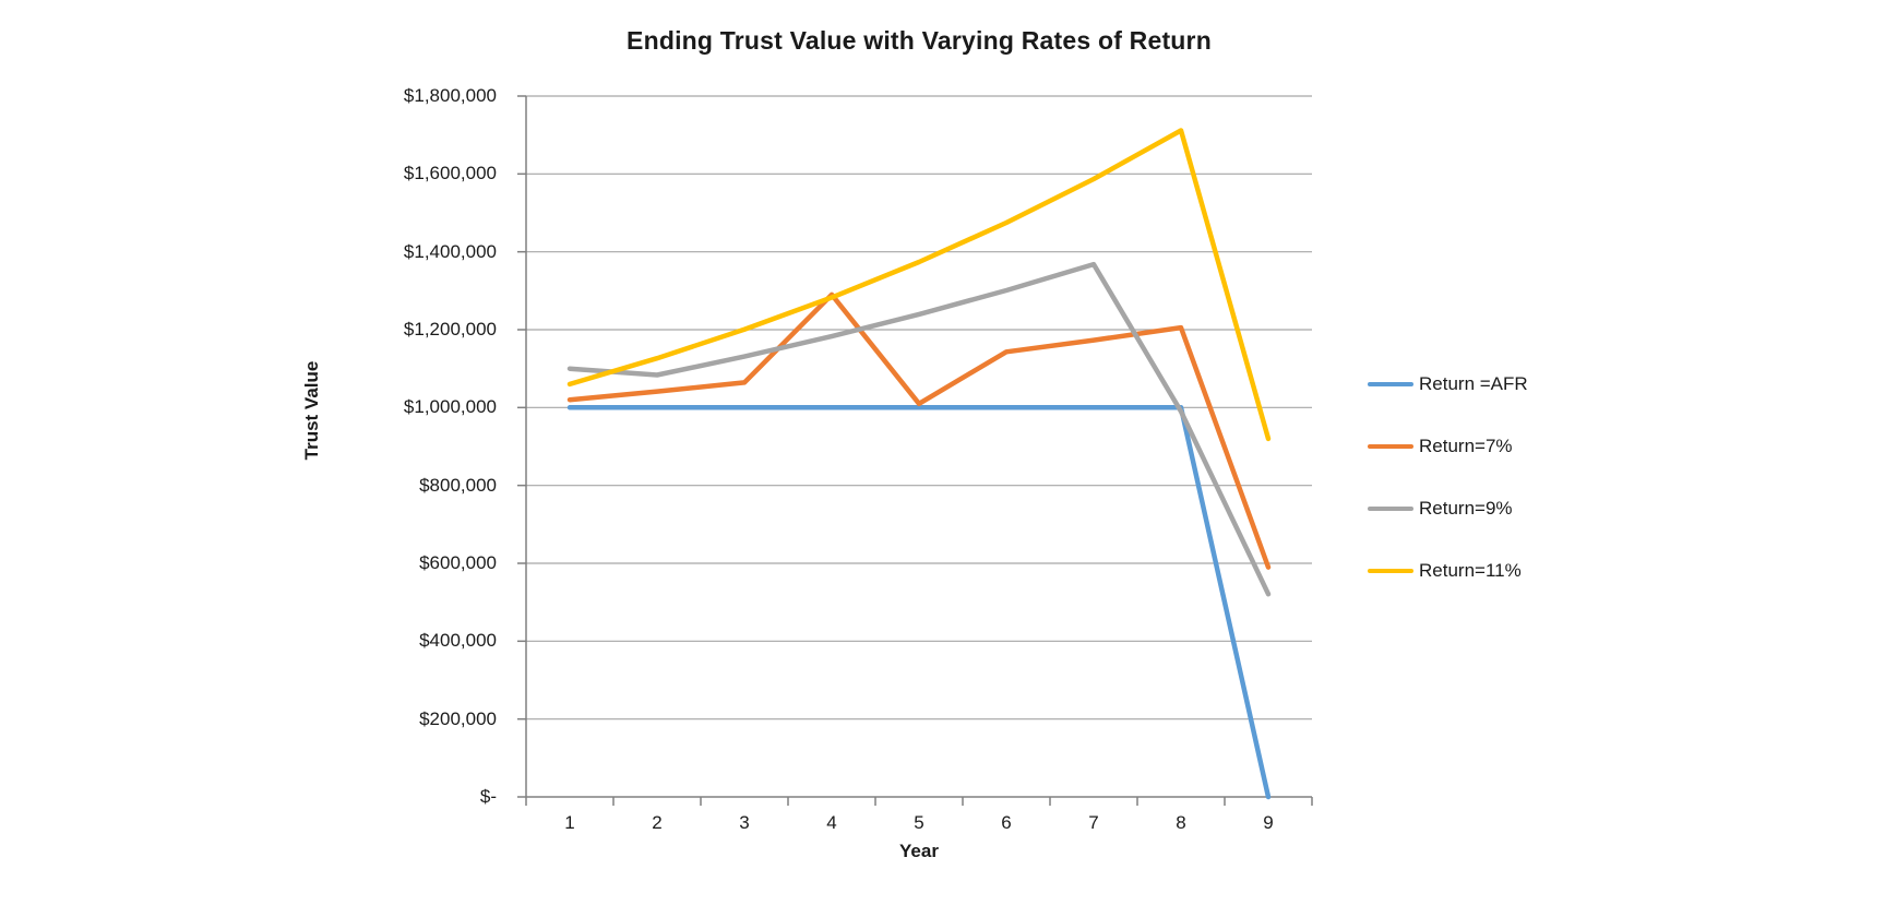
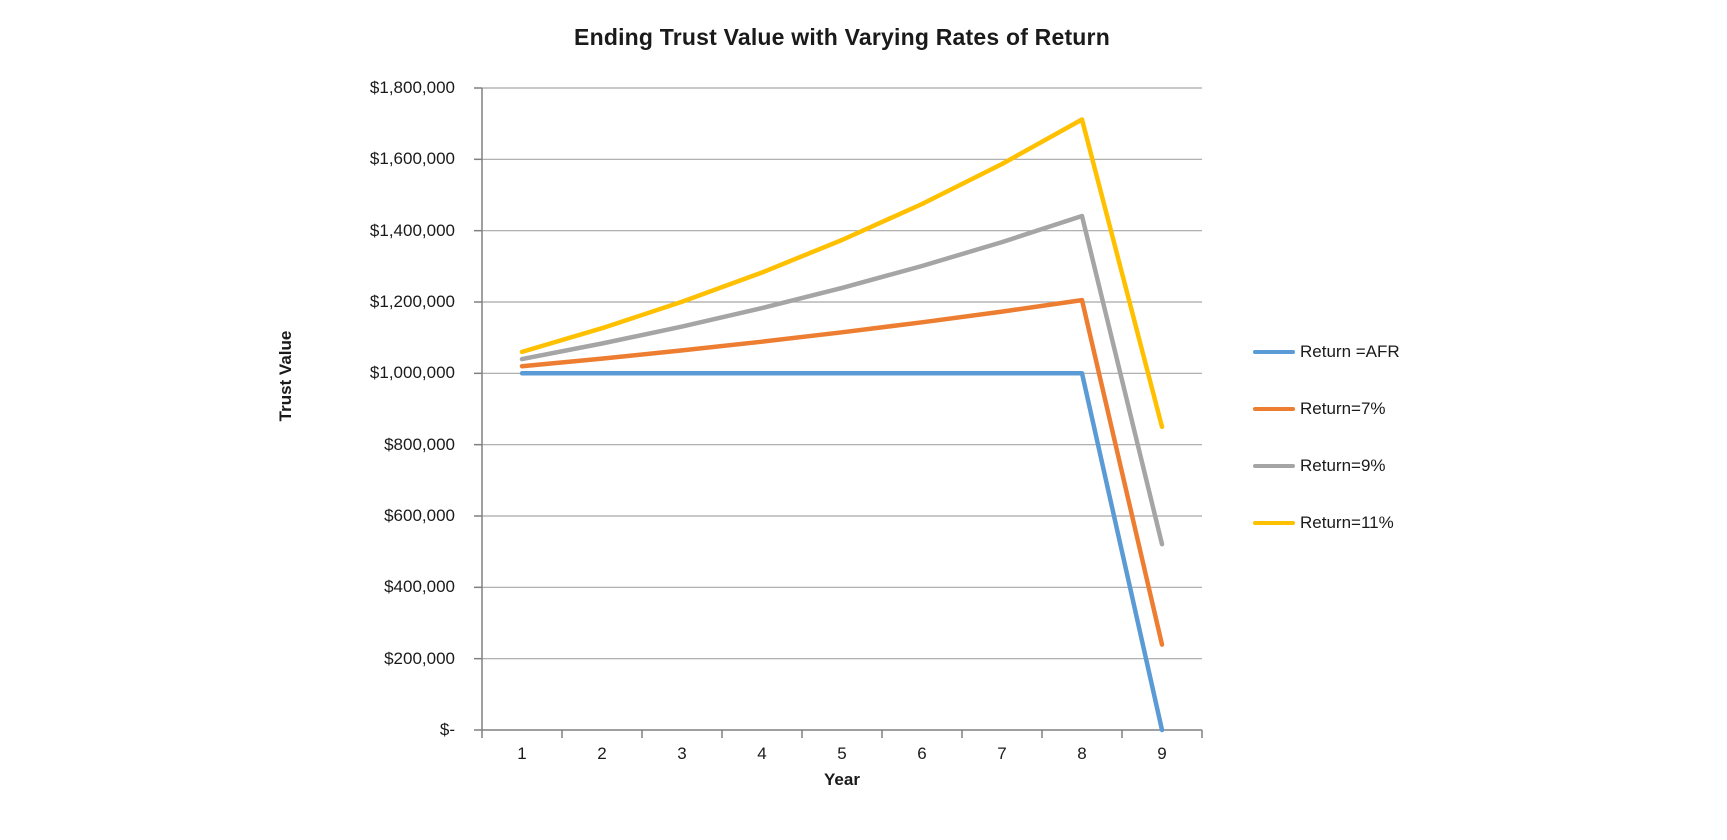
Return=9%/1: $1100000 -> $1040000
Return=7%/4: $1290000 -> $1090000
Return=7%/5: $1010000 -> $1120000
Return=9%/8: $990000 -> $1440000
Return=7%/9: $590000 -> $240000
Return=11%/9: $920000 -> $850000
